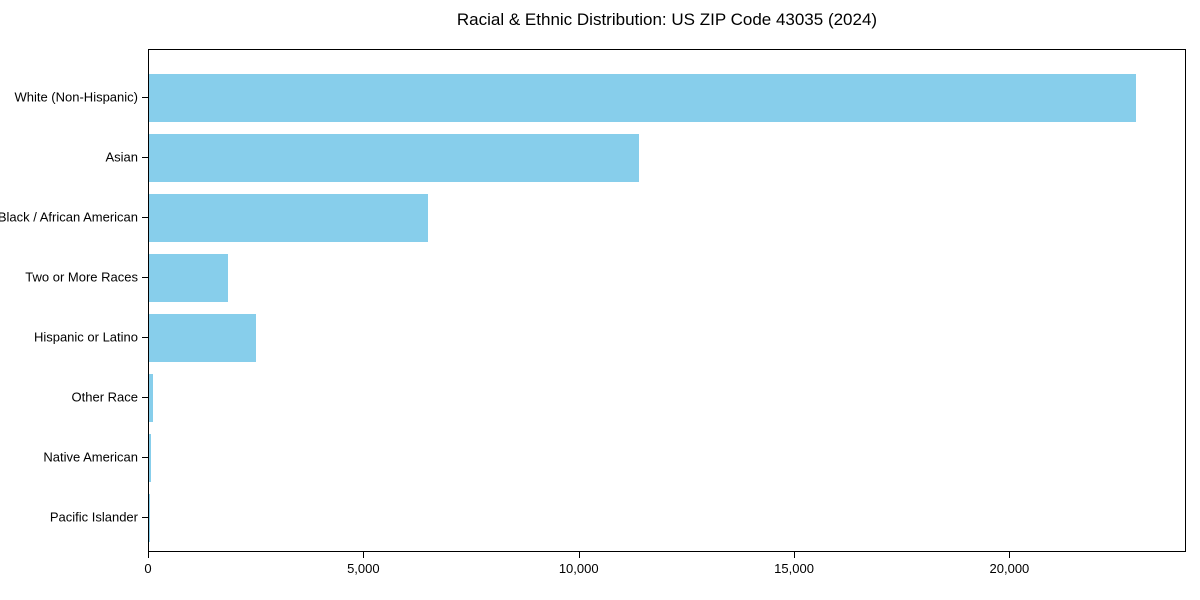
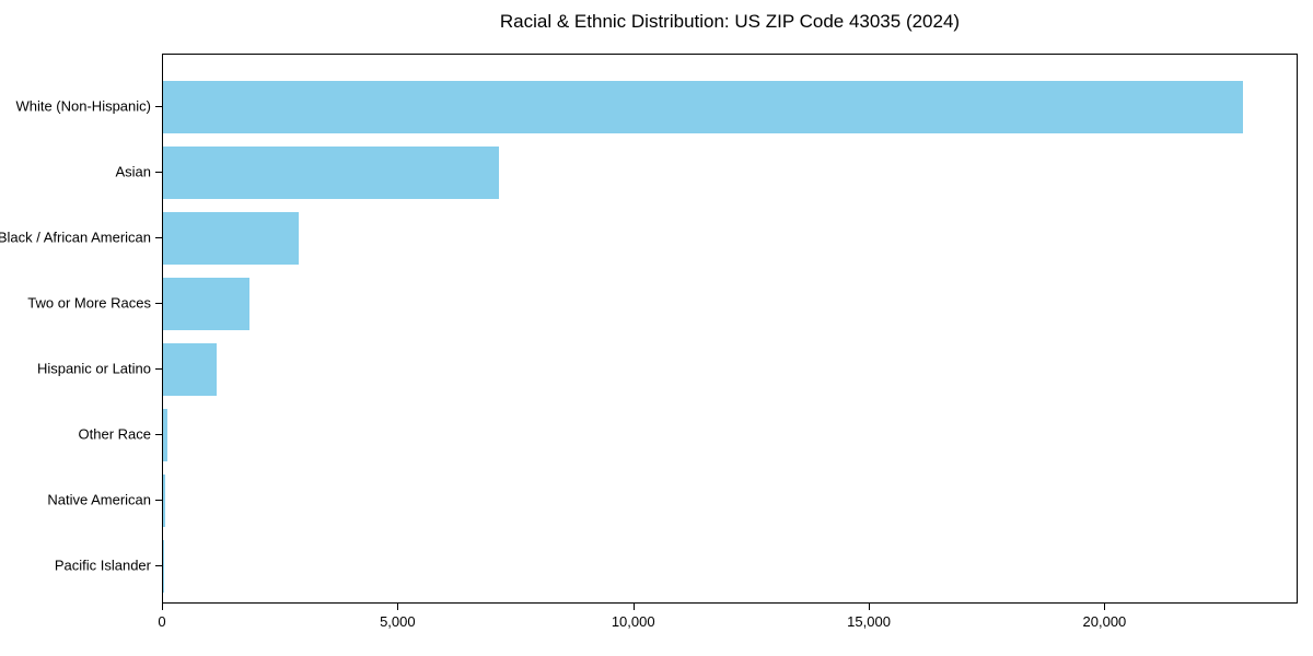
Asian: 11400 -> 7100
Black / African American: 6500 -> 2900
Hispanic or Latino: 2500 -> 1100
